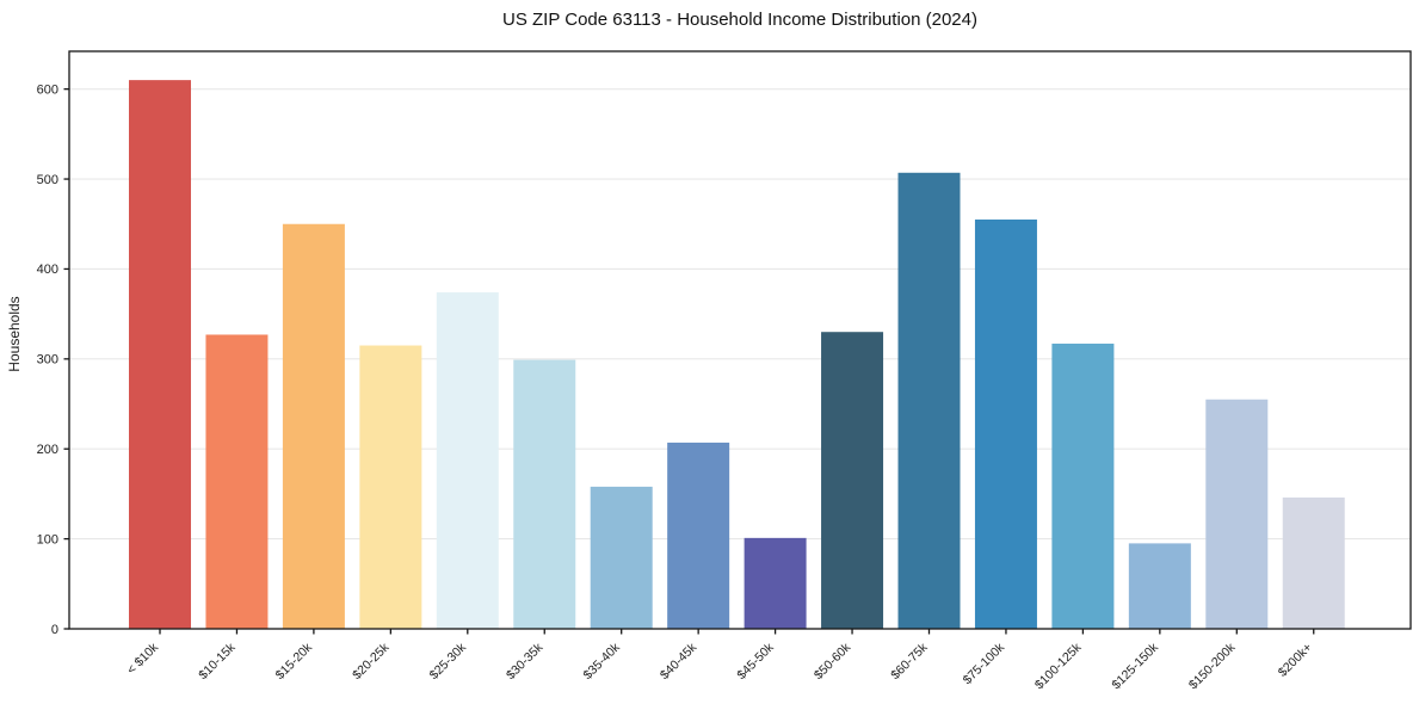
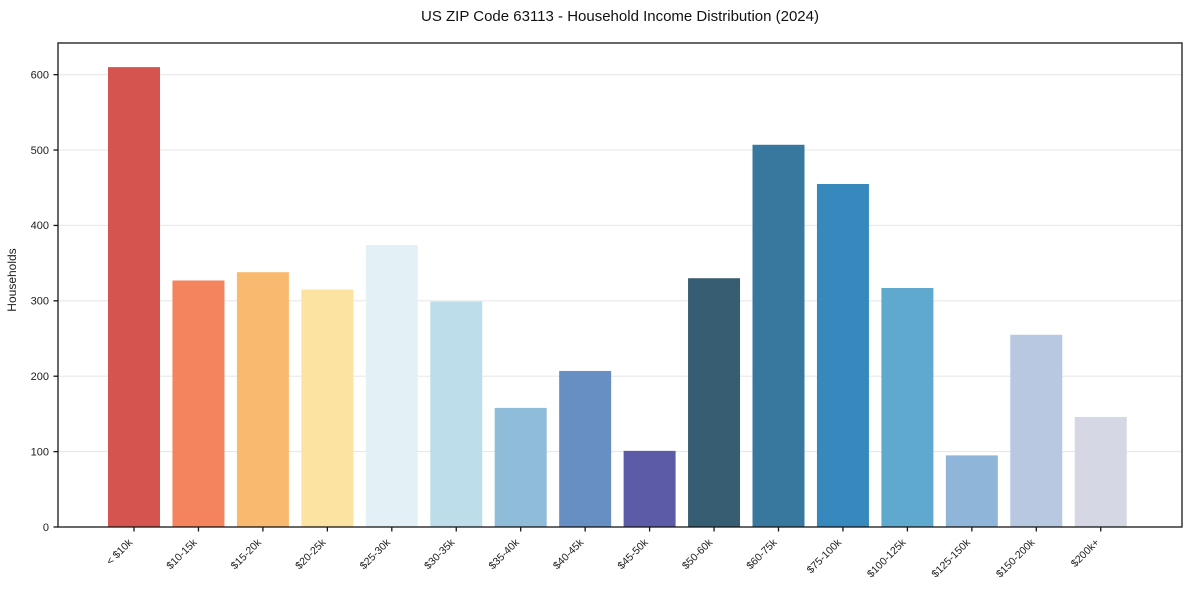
$15-20k: 450 -> 340
